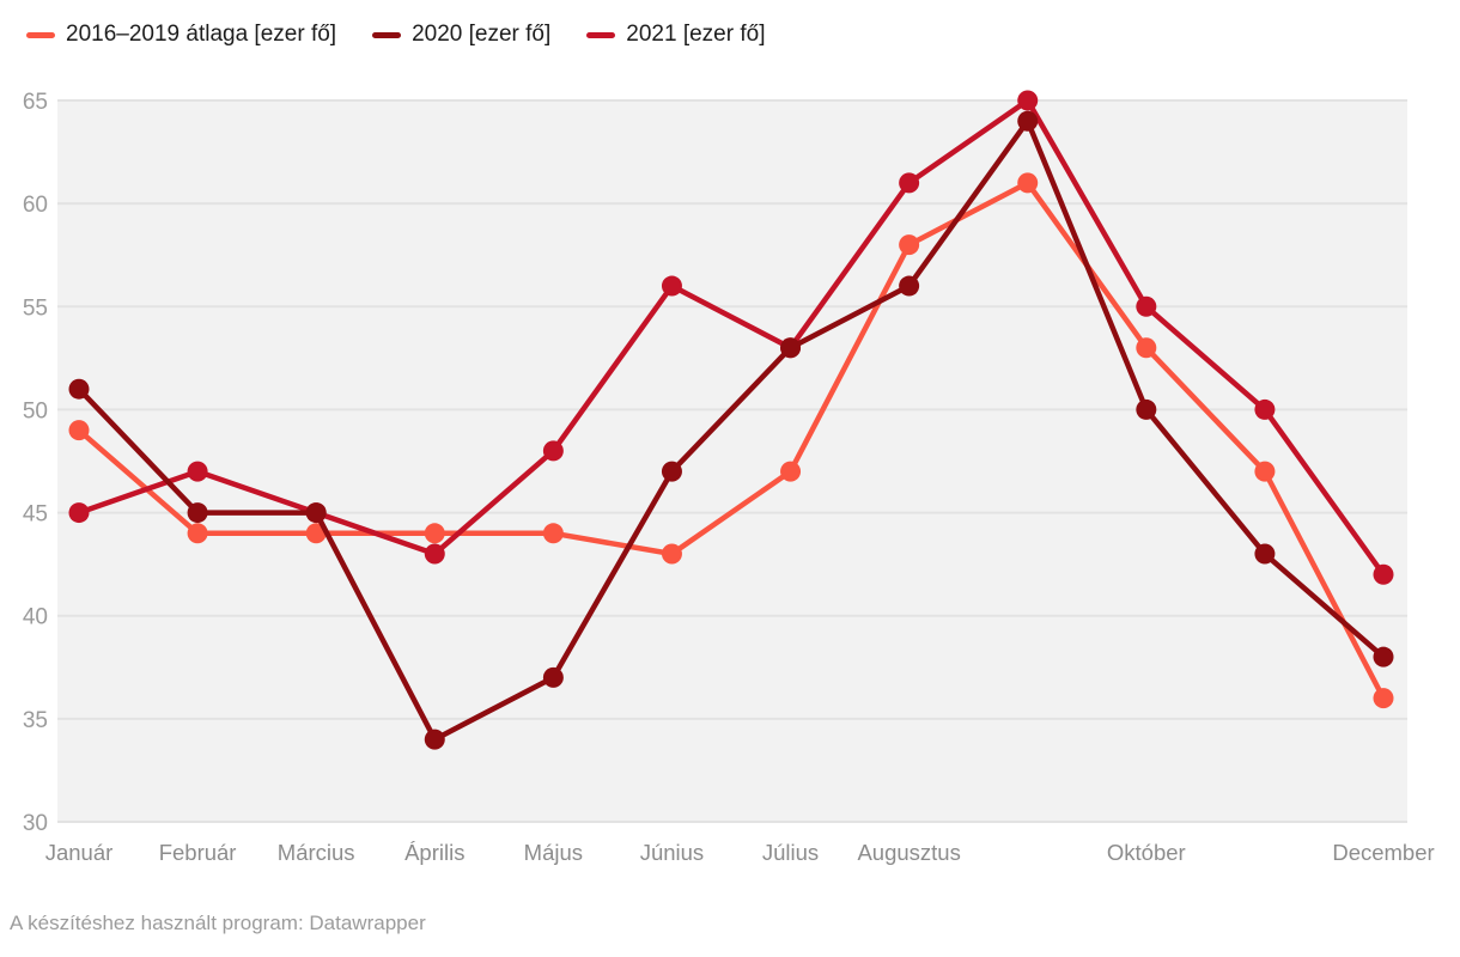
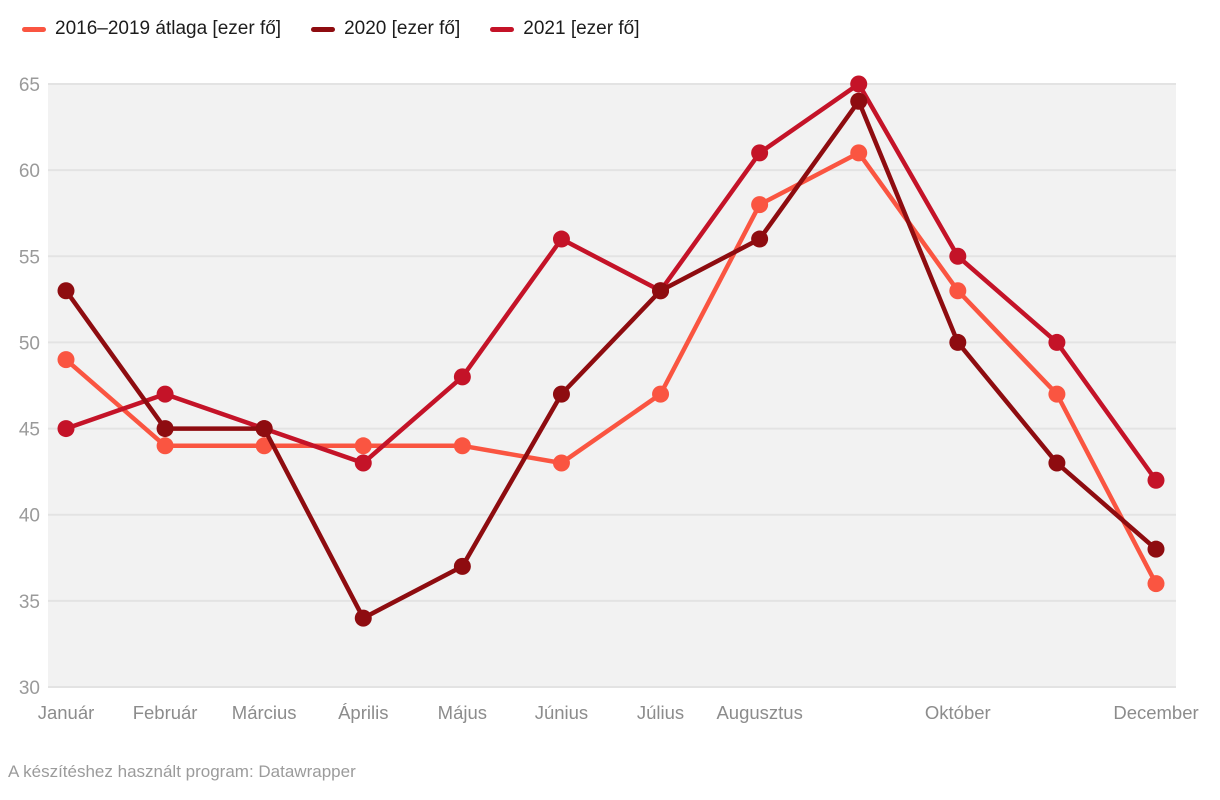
2020 [ezer fő]/Január: 51 -> 53
